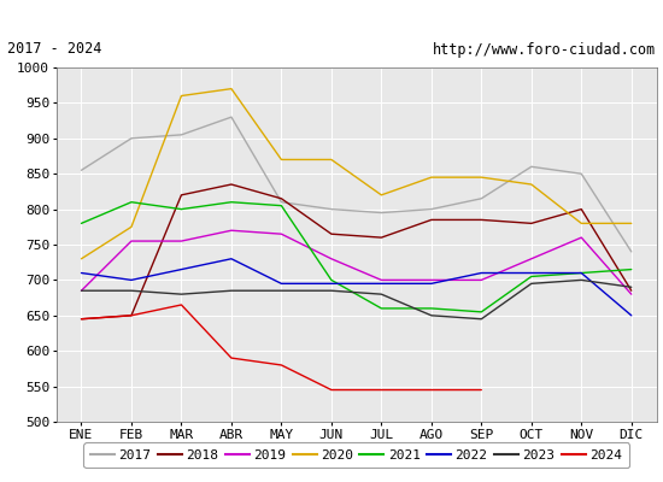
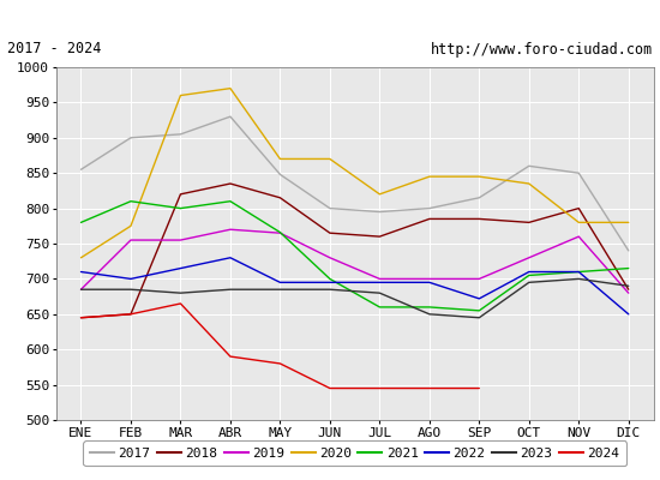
2017/MAY: 810 -> 848
2021/MAY: 805 -> 766
2022/SEP: 710 -> 672
